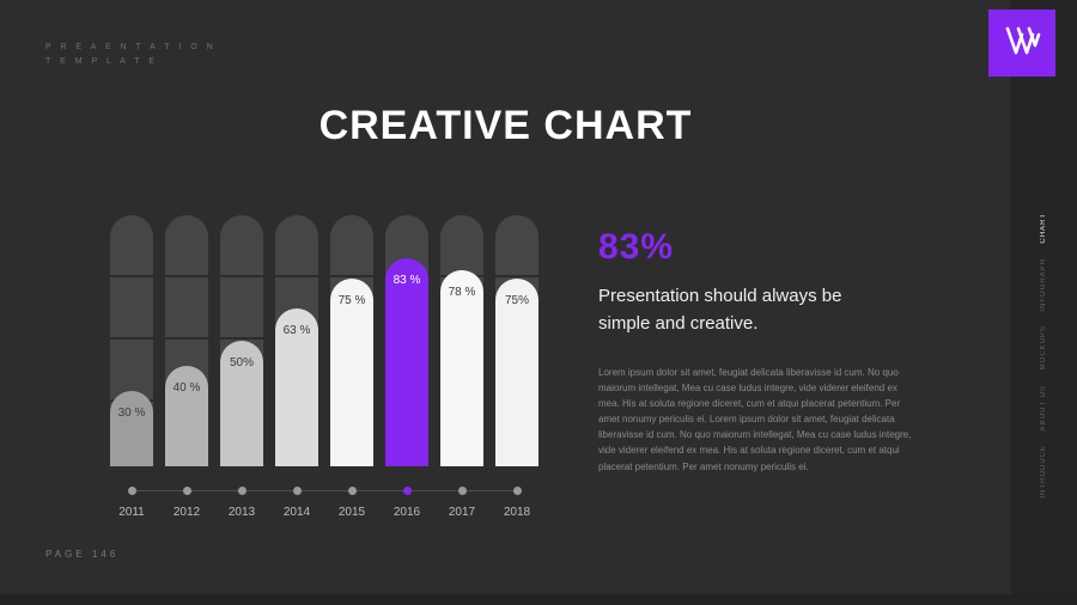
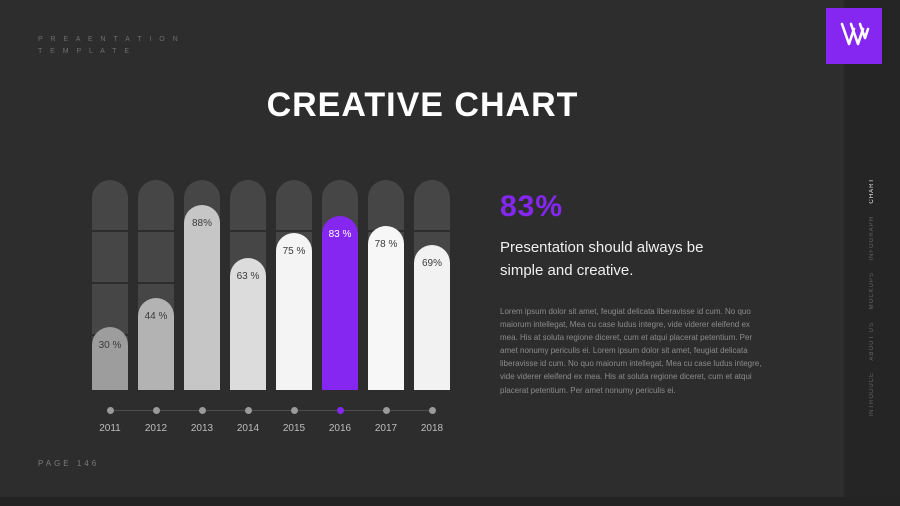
2012: 40 -> 44
2013: 50% -> 88%
2018: 75% -> 69%
